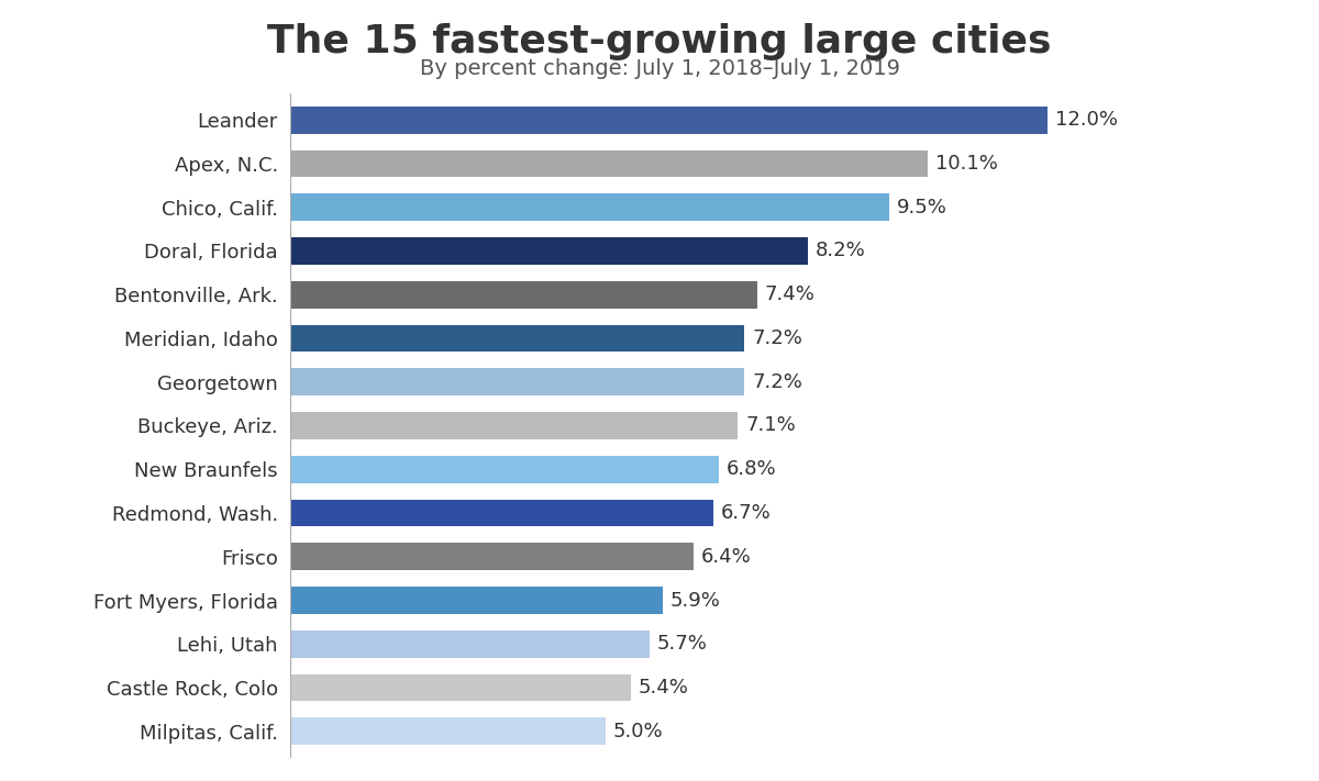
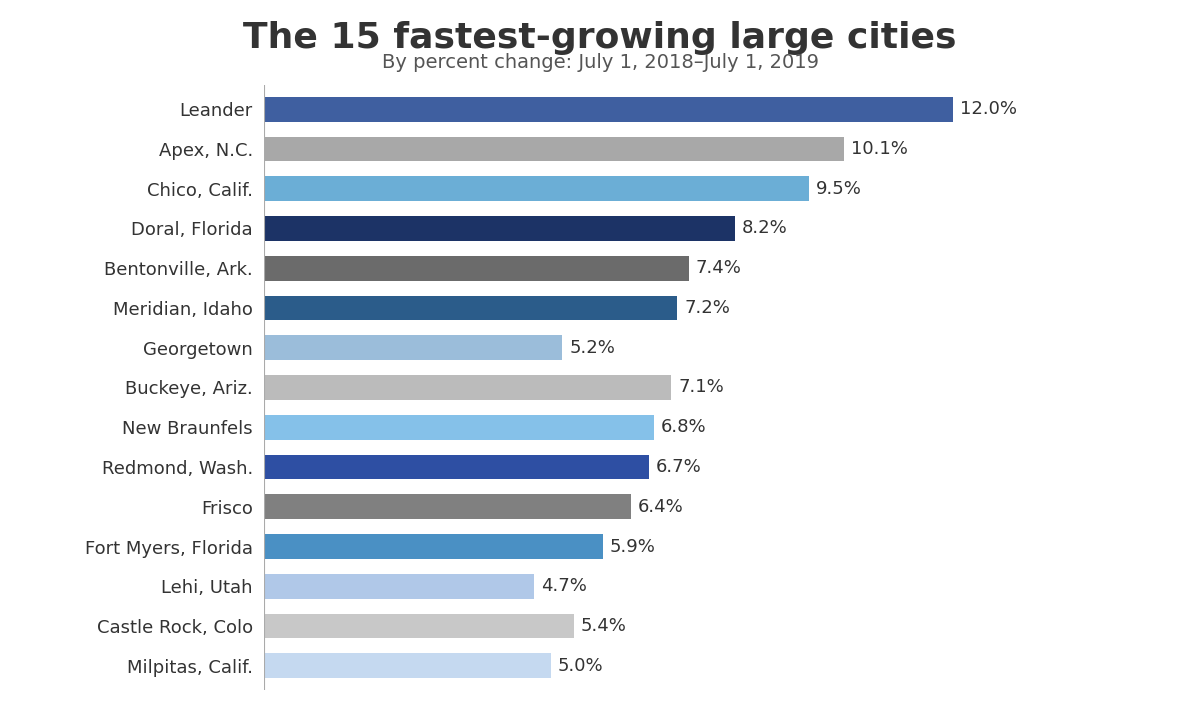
Georgetown: 7.2% -> 5.2%
Lehi, Utah: 5.7% -> 4.7%
